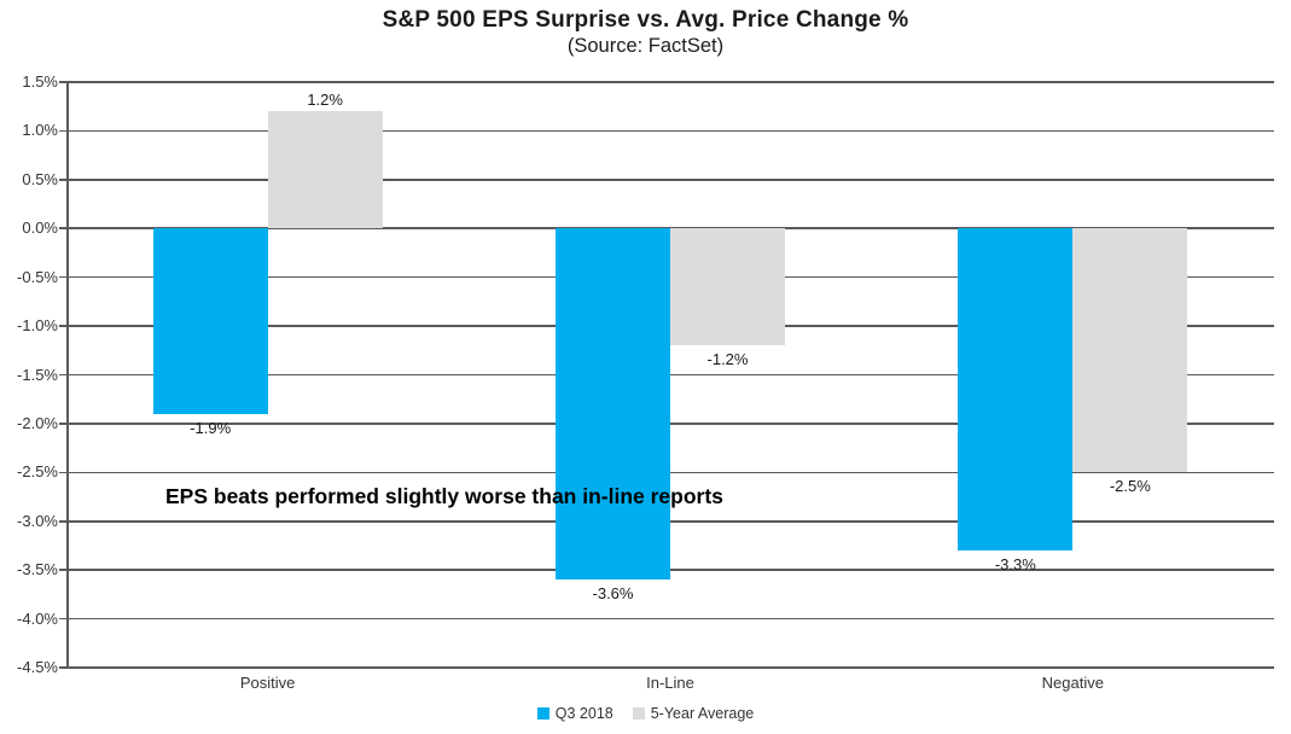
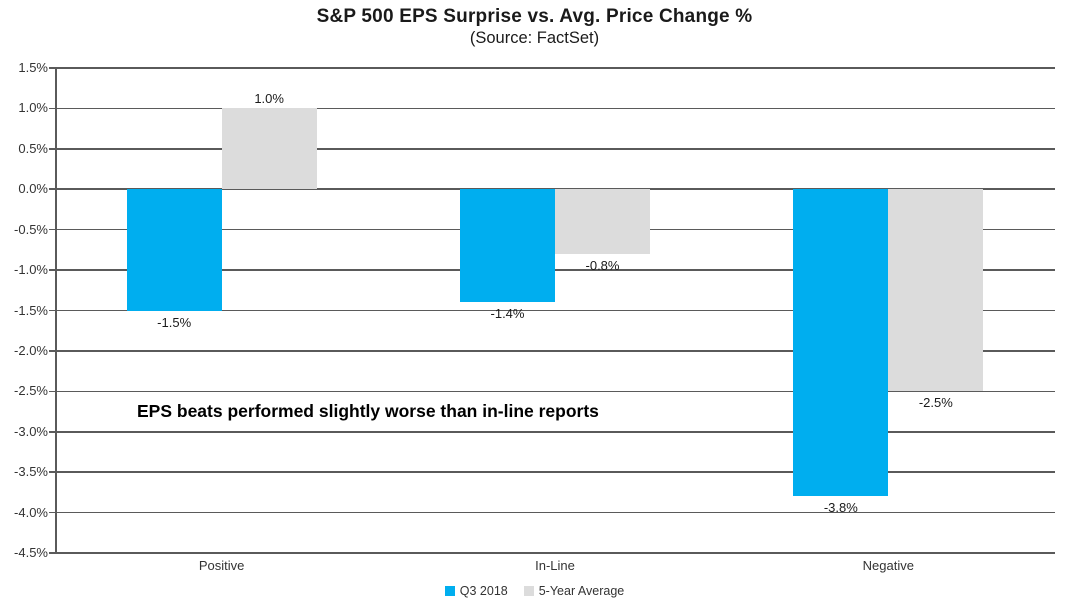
Q3 2018/Positive: -1.9% -> -1.5%
5-Year Average/Positive: 1.2% -> 1.0%
Q3 2018/In-Line: -3.6% -> -1.4%
5-Year Average/In-Line: -1.2% -> -0.8%
Q3 2018/Negative: -3.3% -> -3.8%
